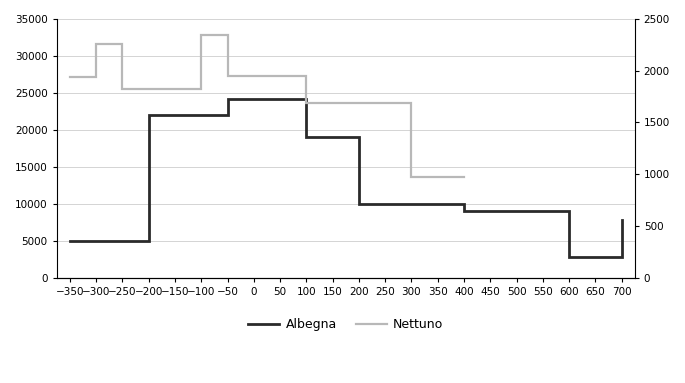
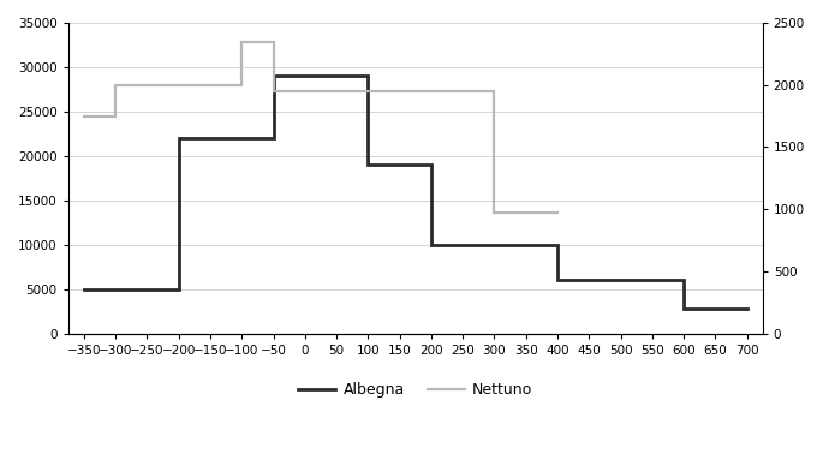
Nettuno/−350: 1940 -> 1750
Nettuno/−300: 2260 -> 2000
Nettuno/−250: 1820 -> 2000
Albegna/−50: 24200 -> 29000
Nettuno/100: 1690 -> 1950
Albegna/400: 9000 -> 6000
Albegna/700: 7800 -> 2800
